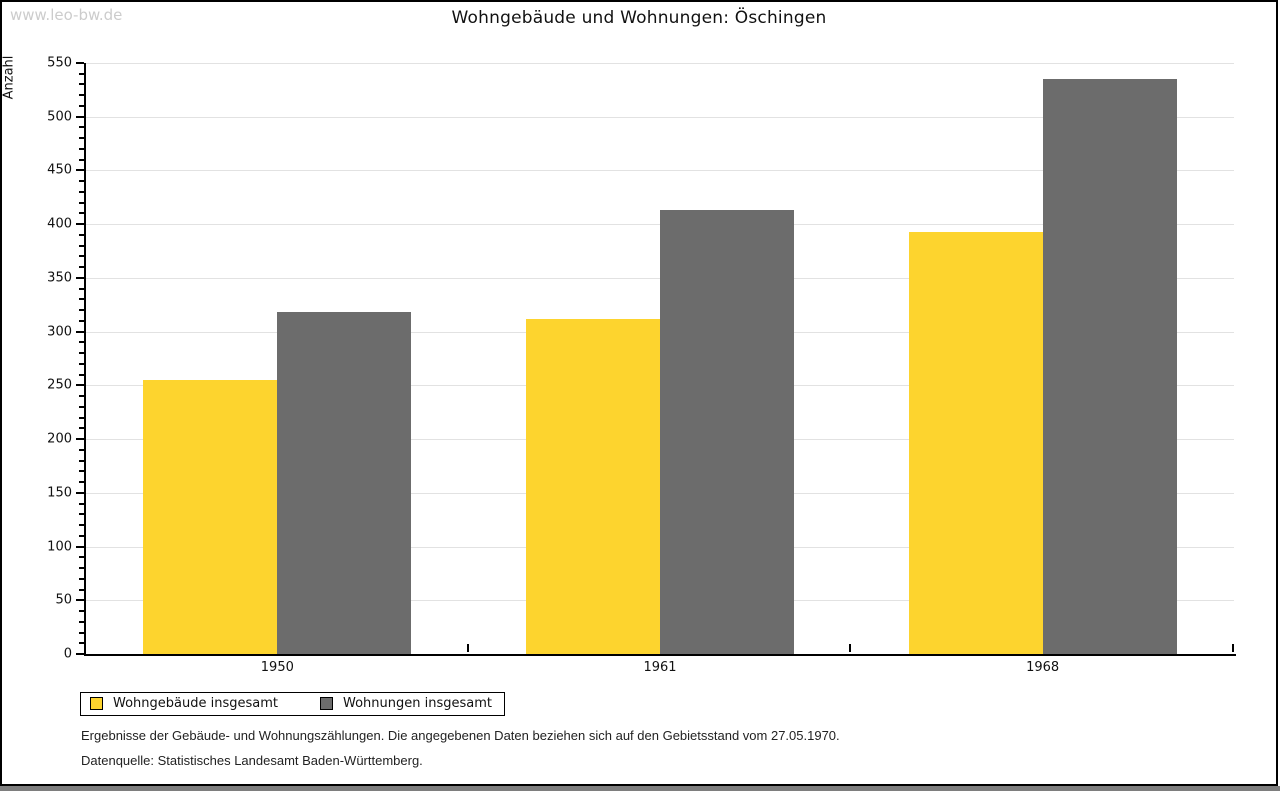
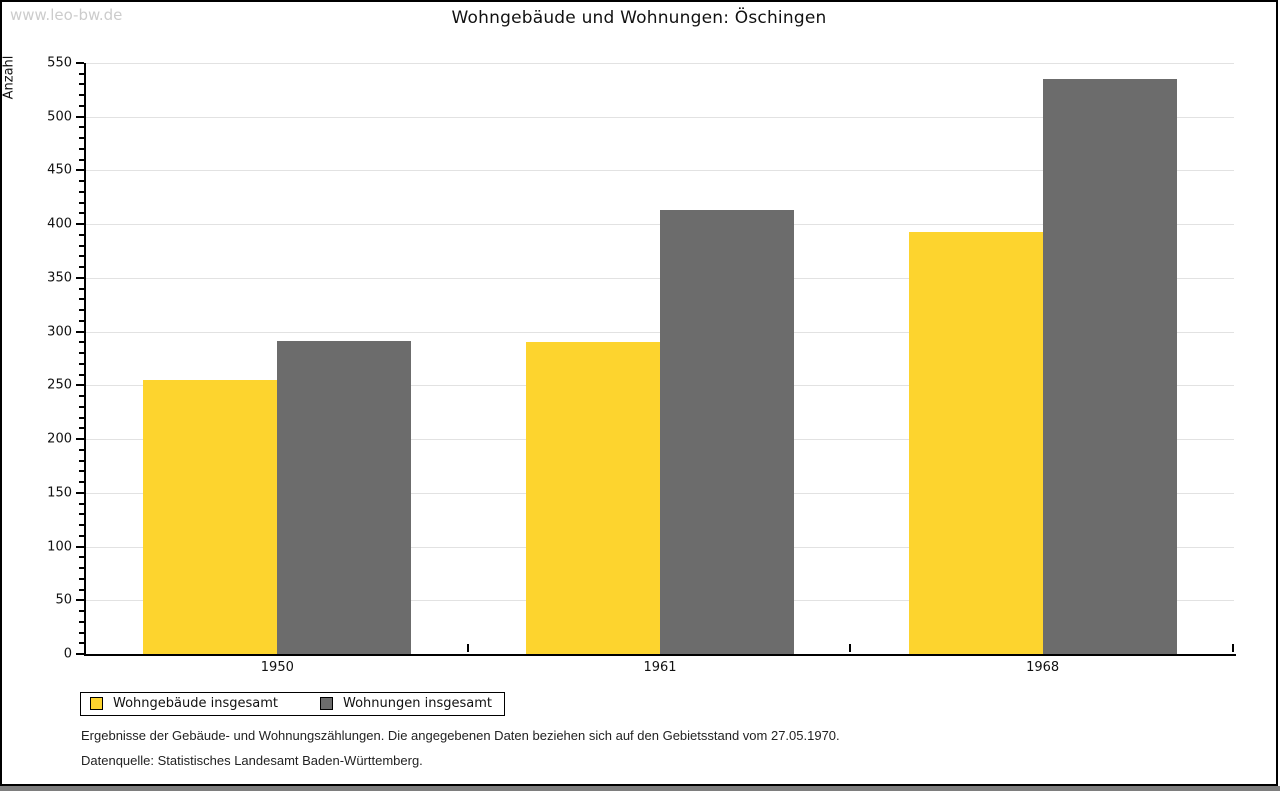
Wohnungen insgesamt/1950: 318 -> 291
Wohngebäude insgesamt/1961: 312 -> 290
